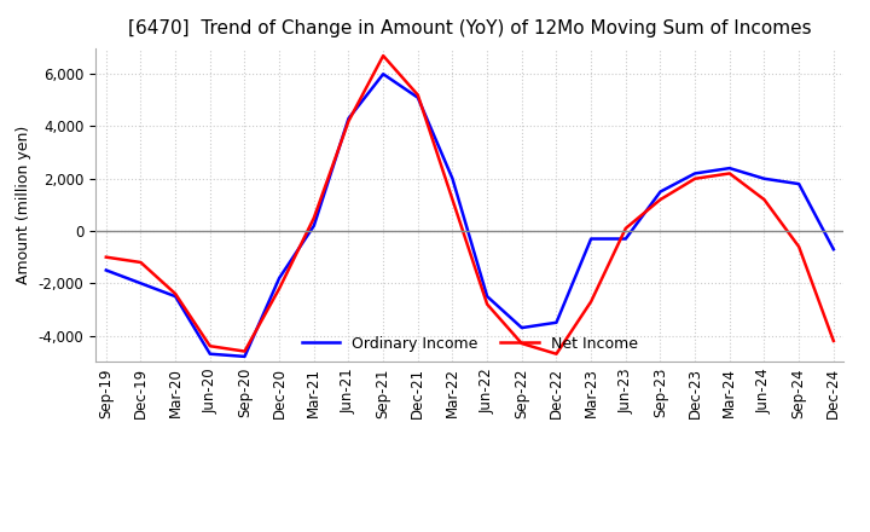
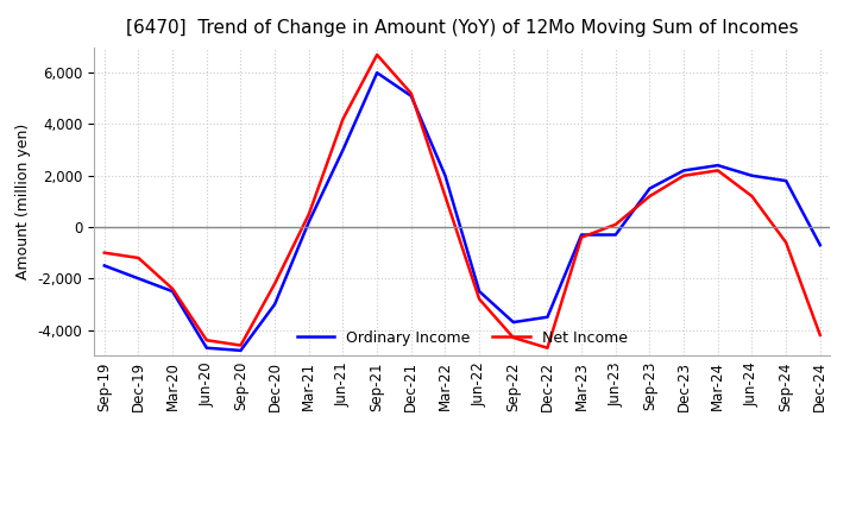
Ordinary Income/Dec-20: -1,800 -> -3,000
Ordinary Income/Jun-21: 4,300 -> 3,000
Net Income/Mar-23: -2,700 -> -400
